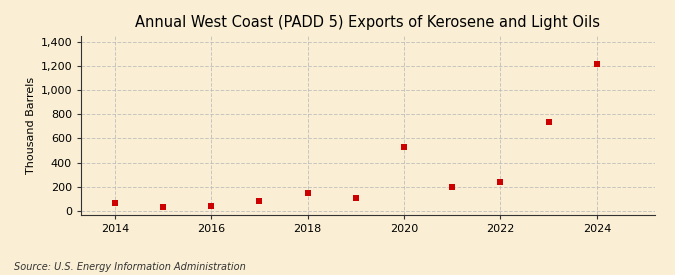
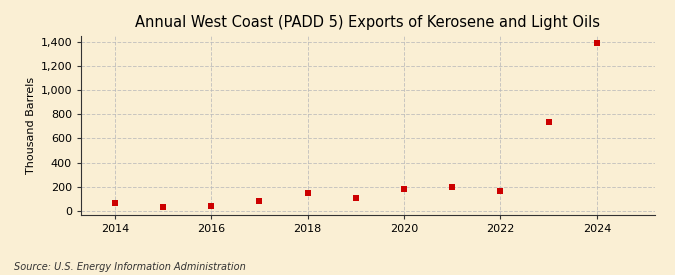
2020: 530 -> 180
2022: 240 -> 160
2024: 1,220 -> 1,390
